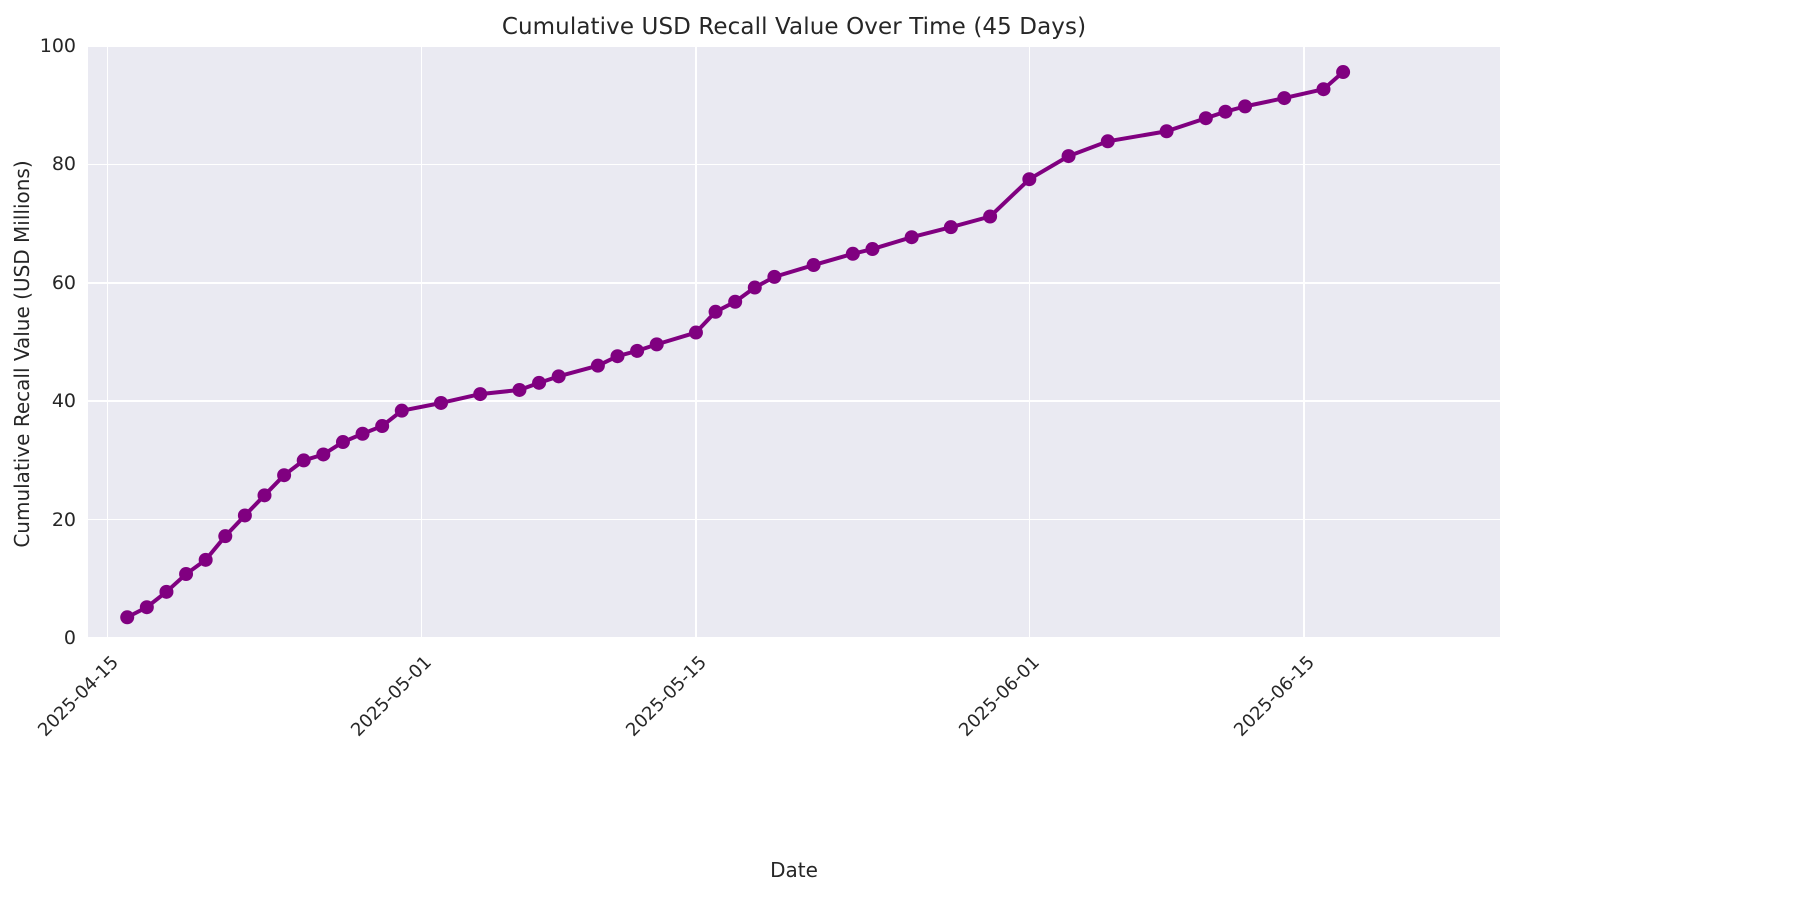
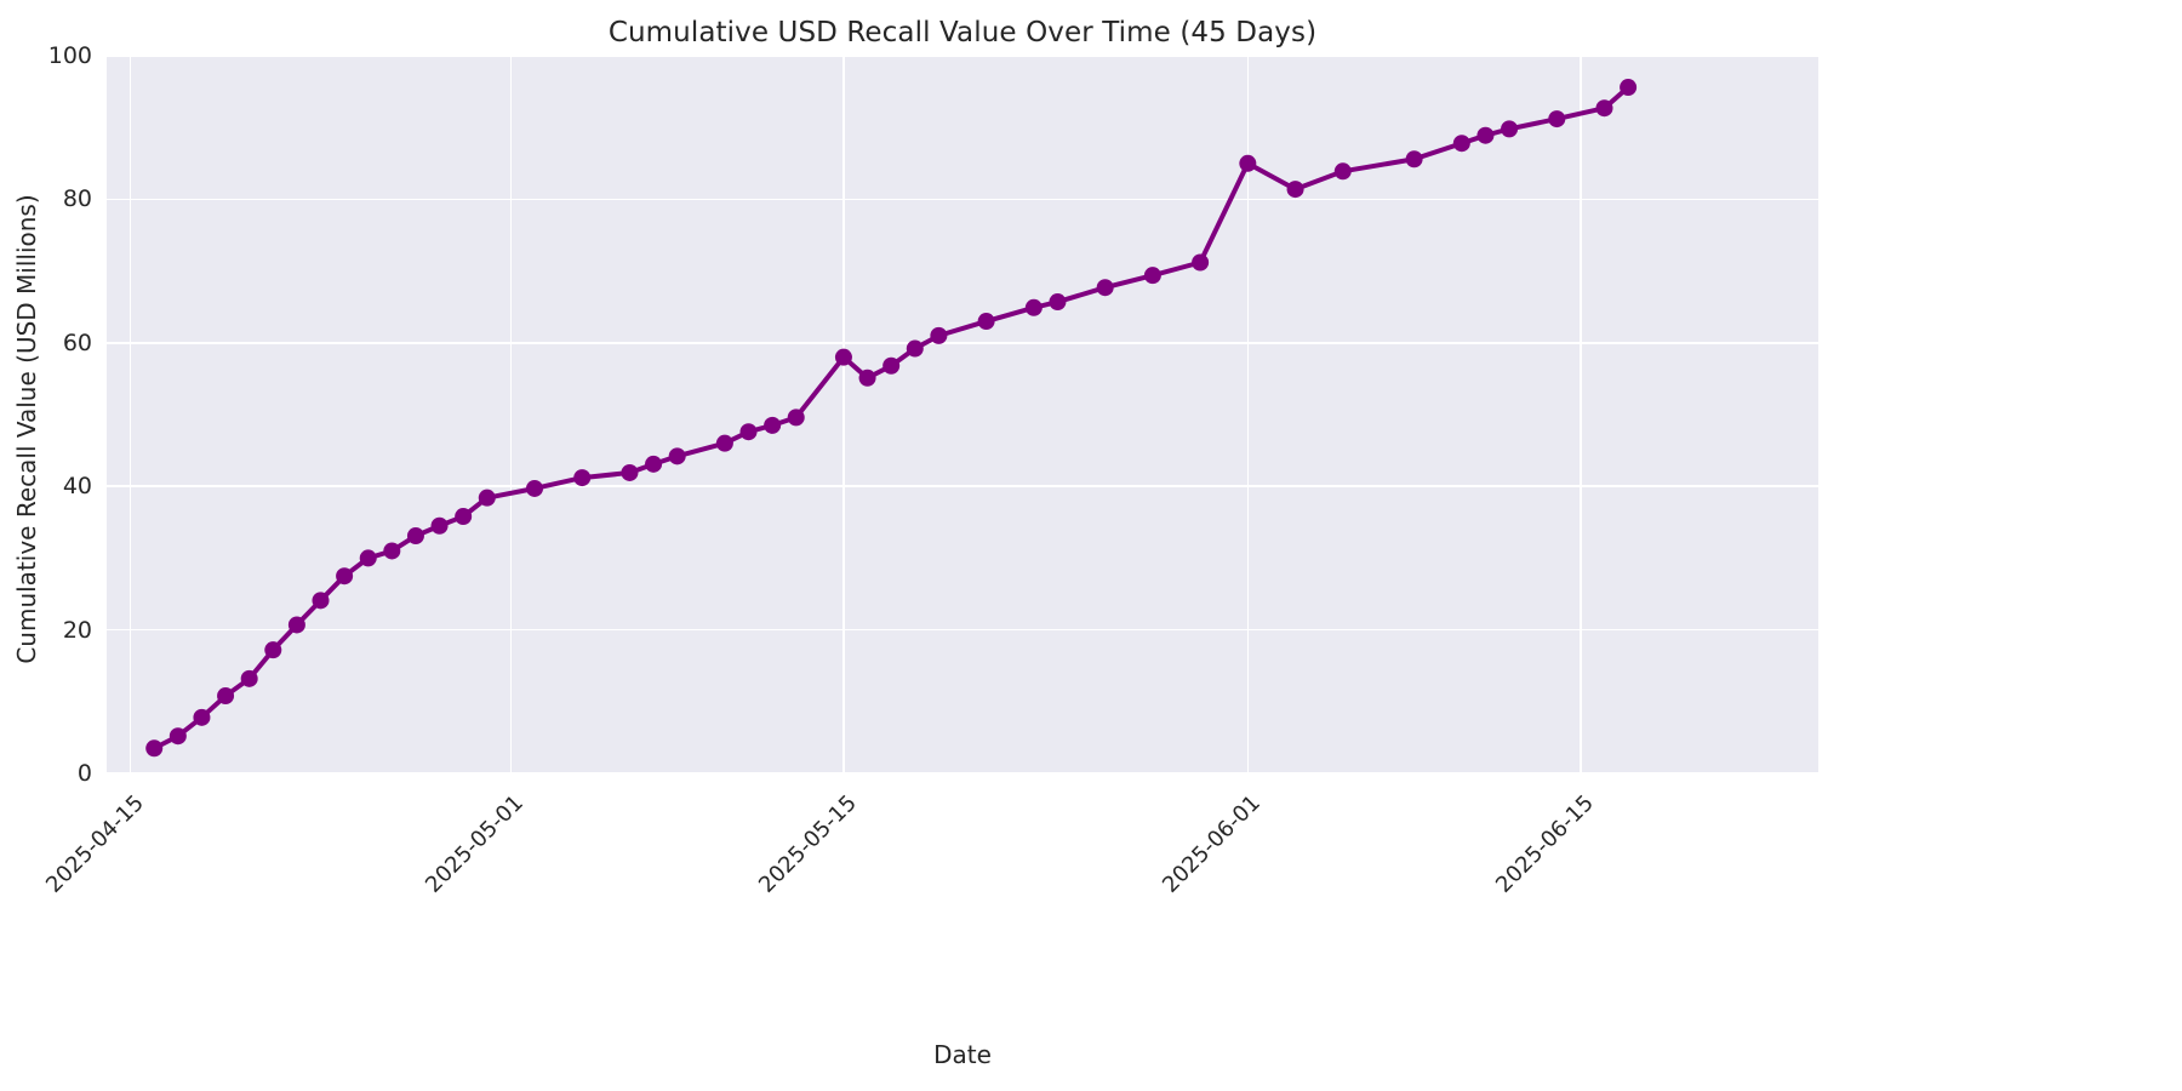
2025-05-15: 52 -> 58
2025-06-01: 78 -> 85
